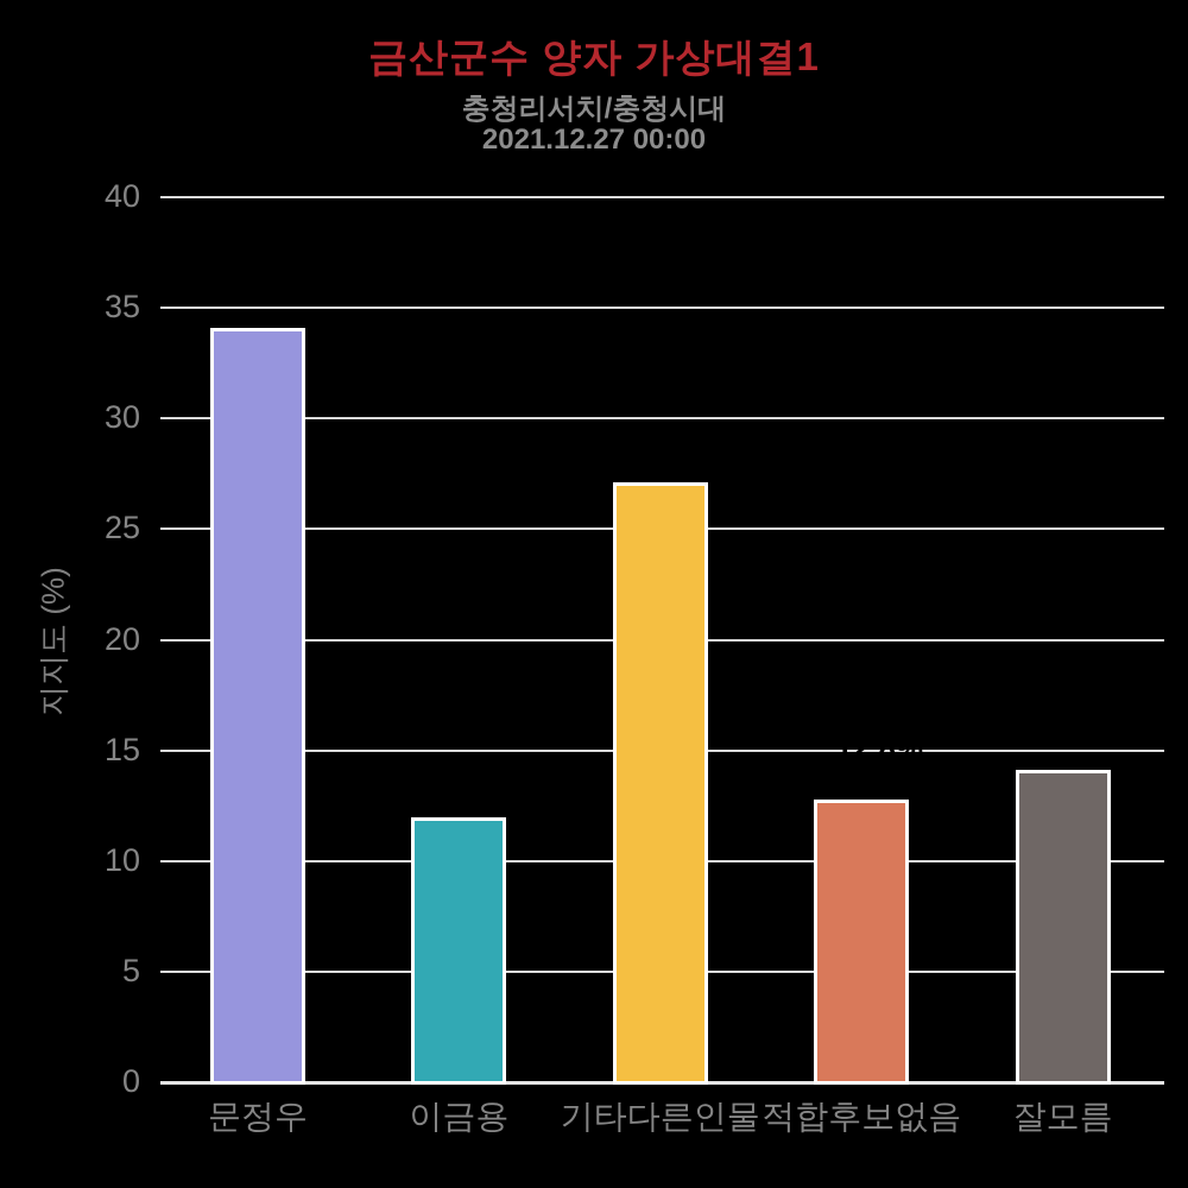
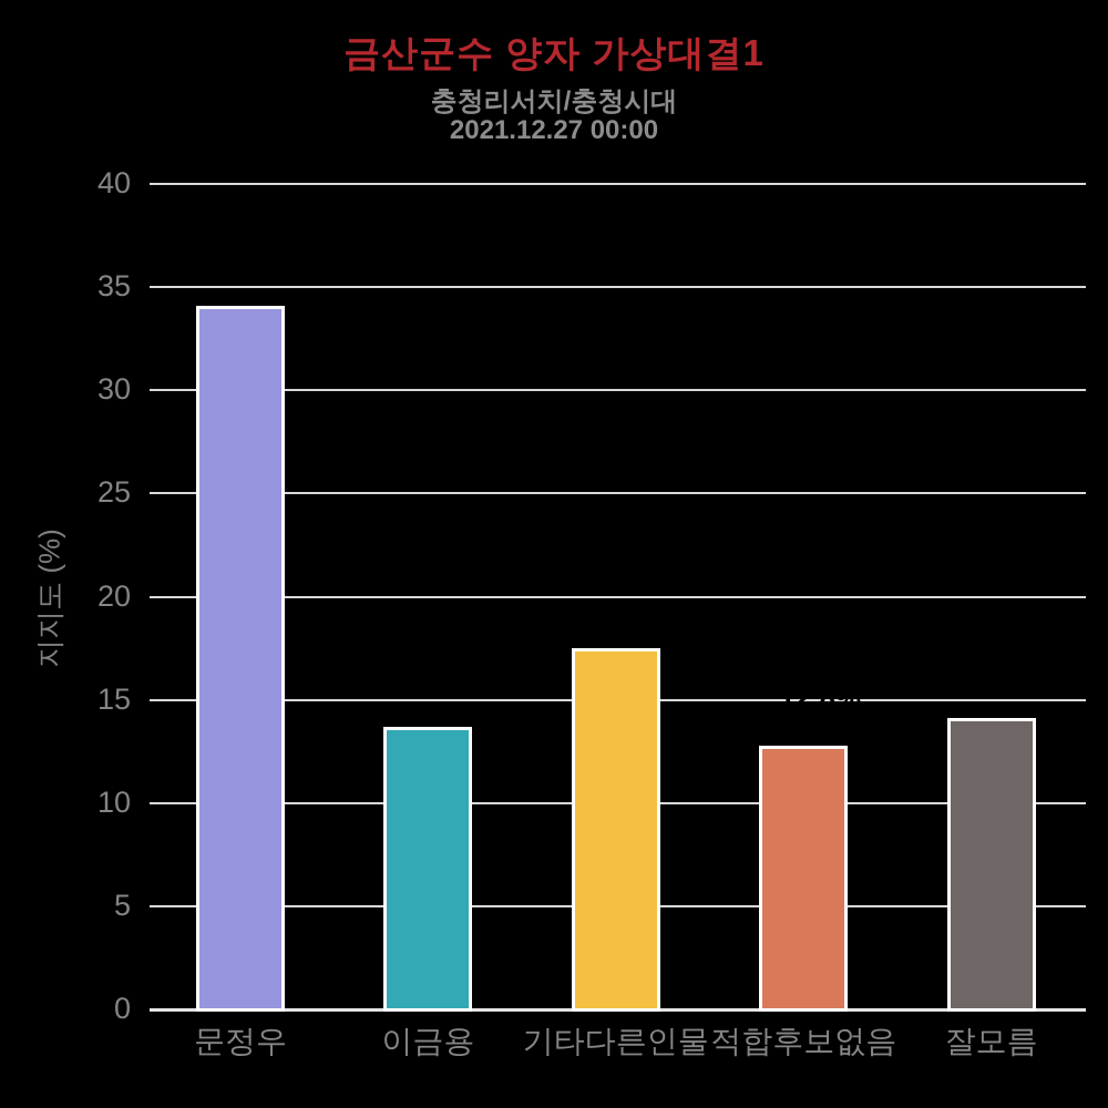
이금용: 12.0 -> 13.7
기타다른인물: 27.1 -> 17.5
